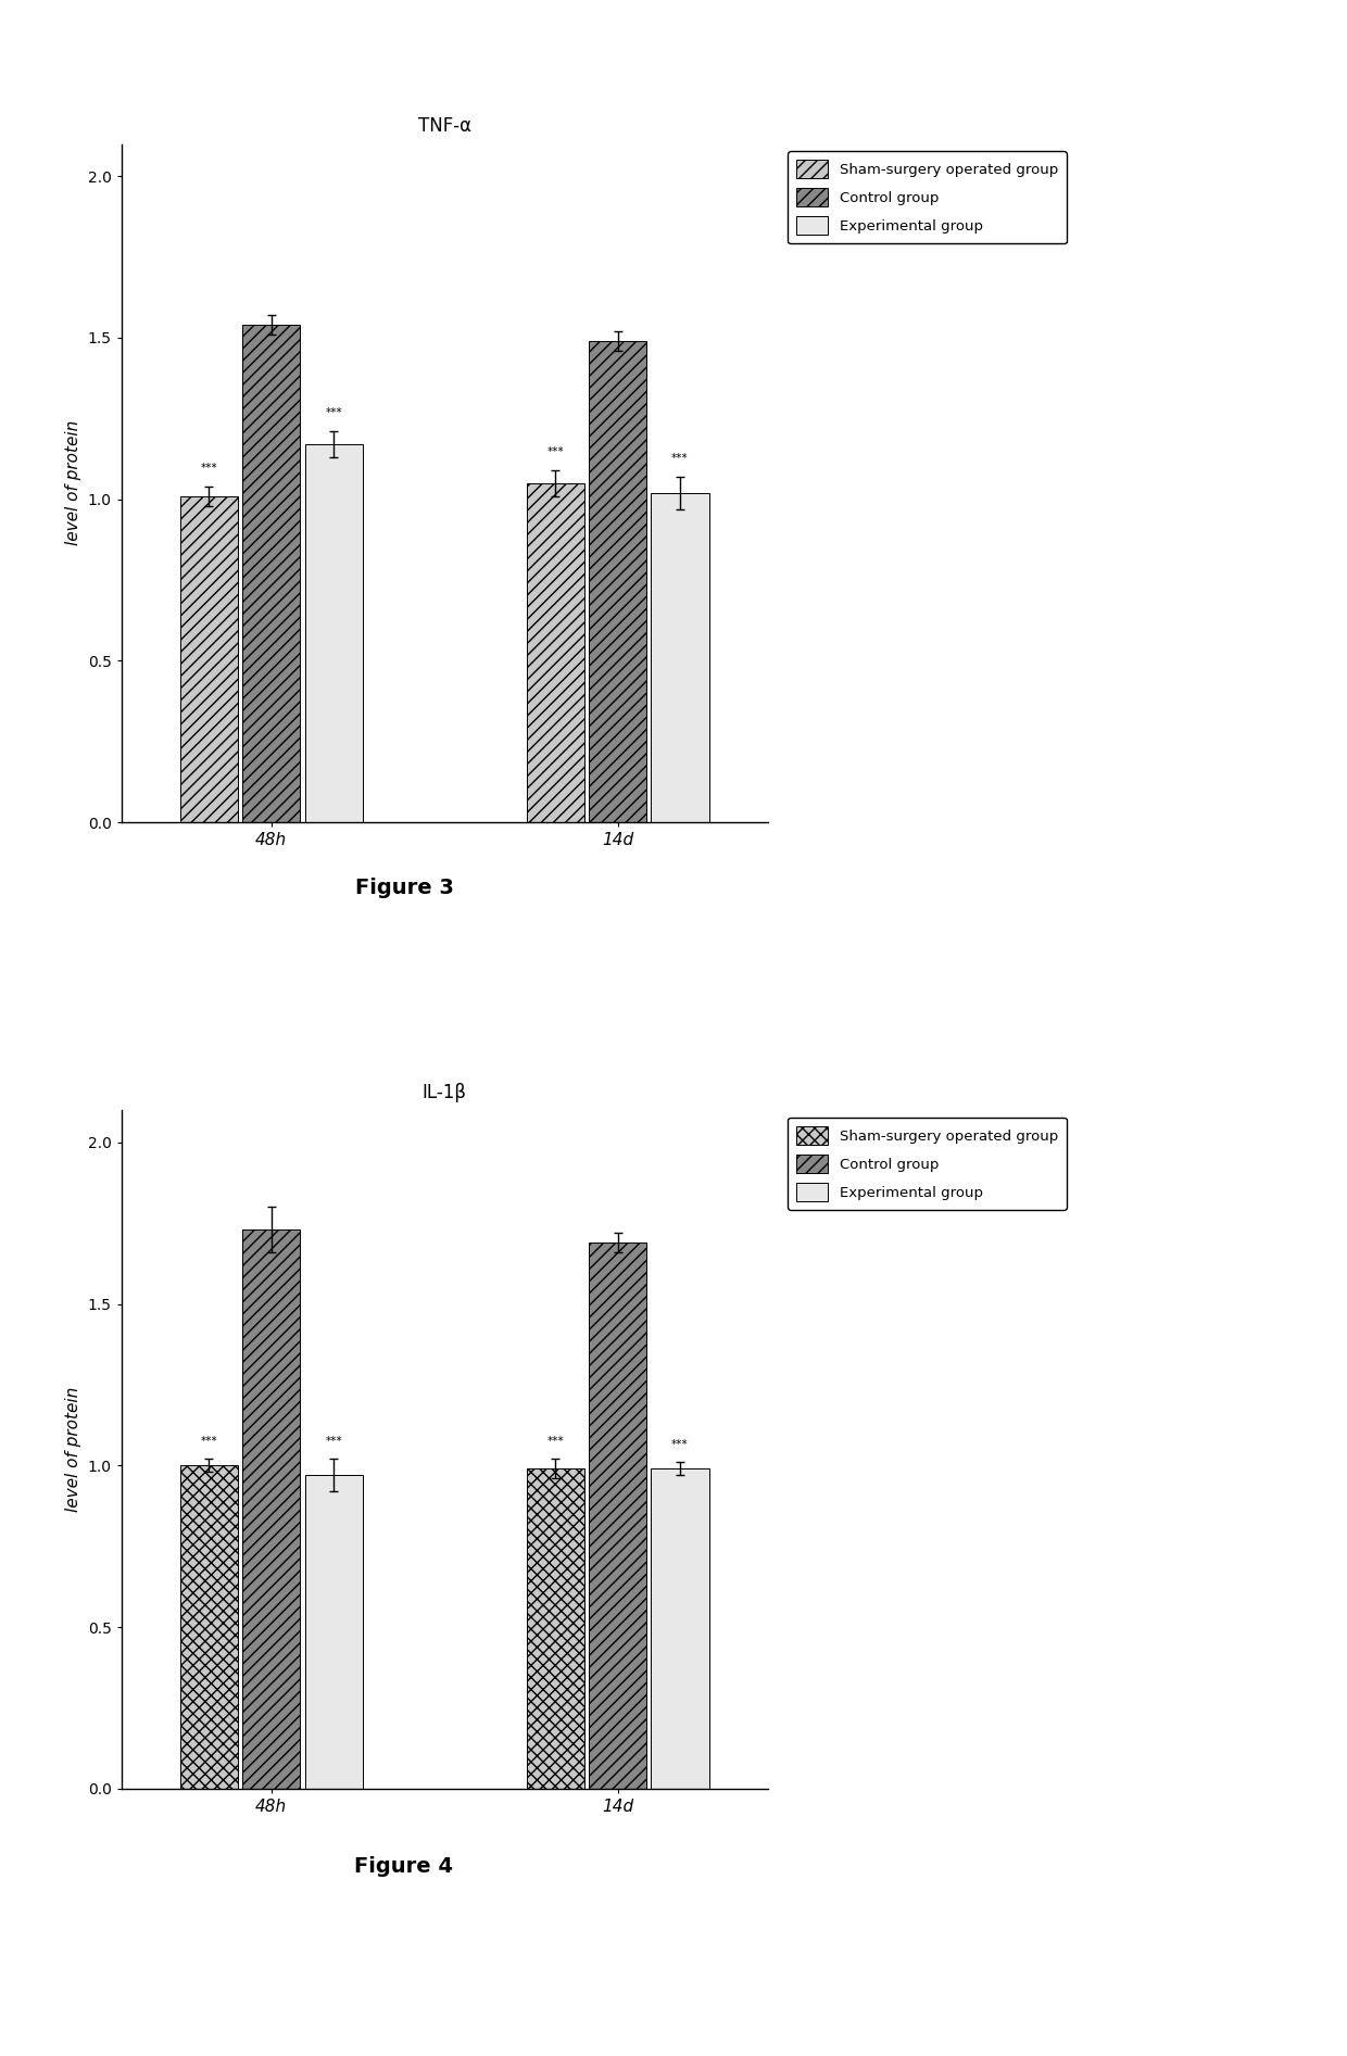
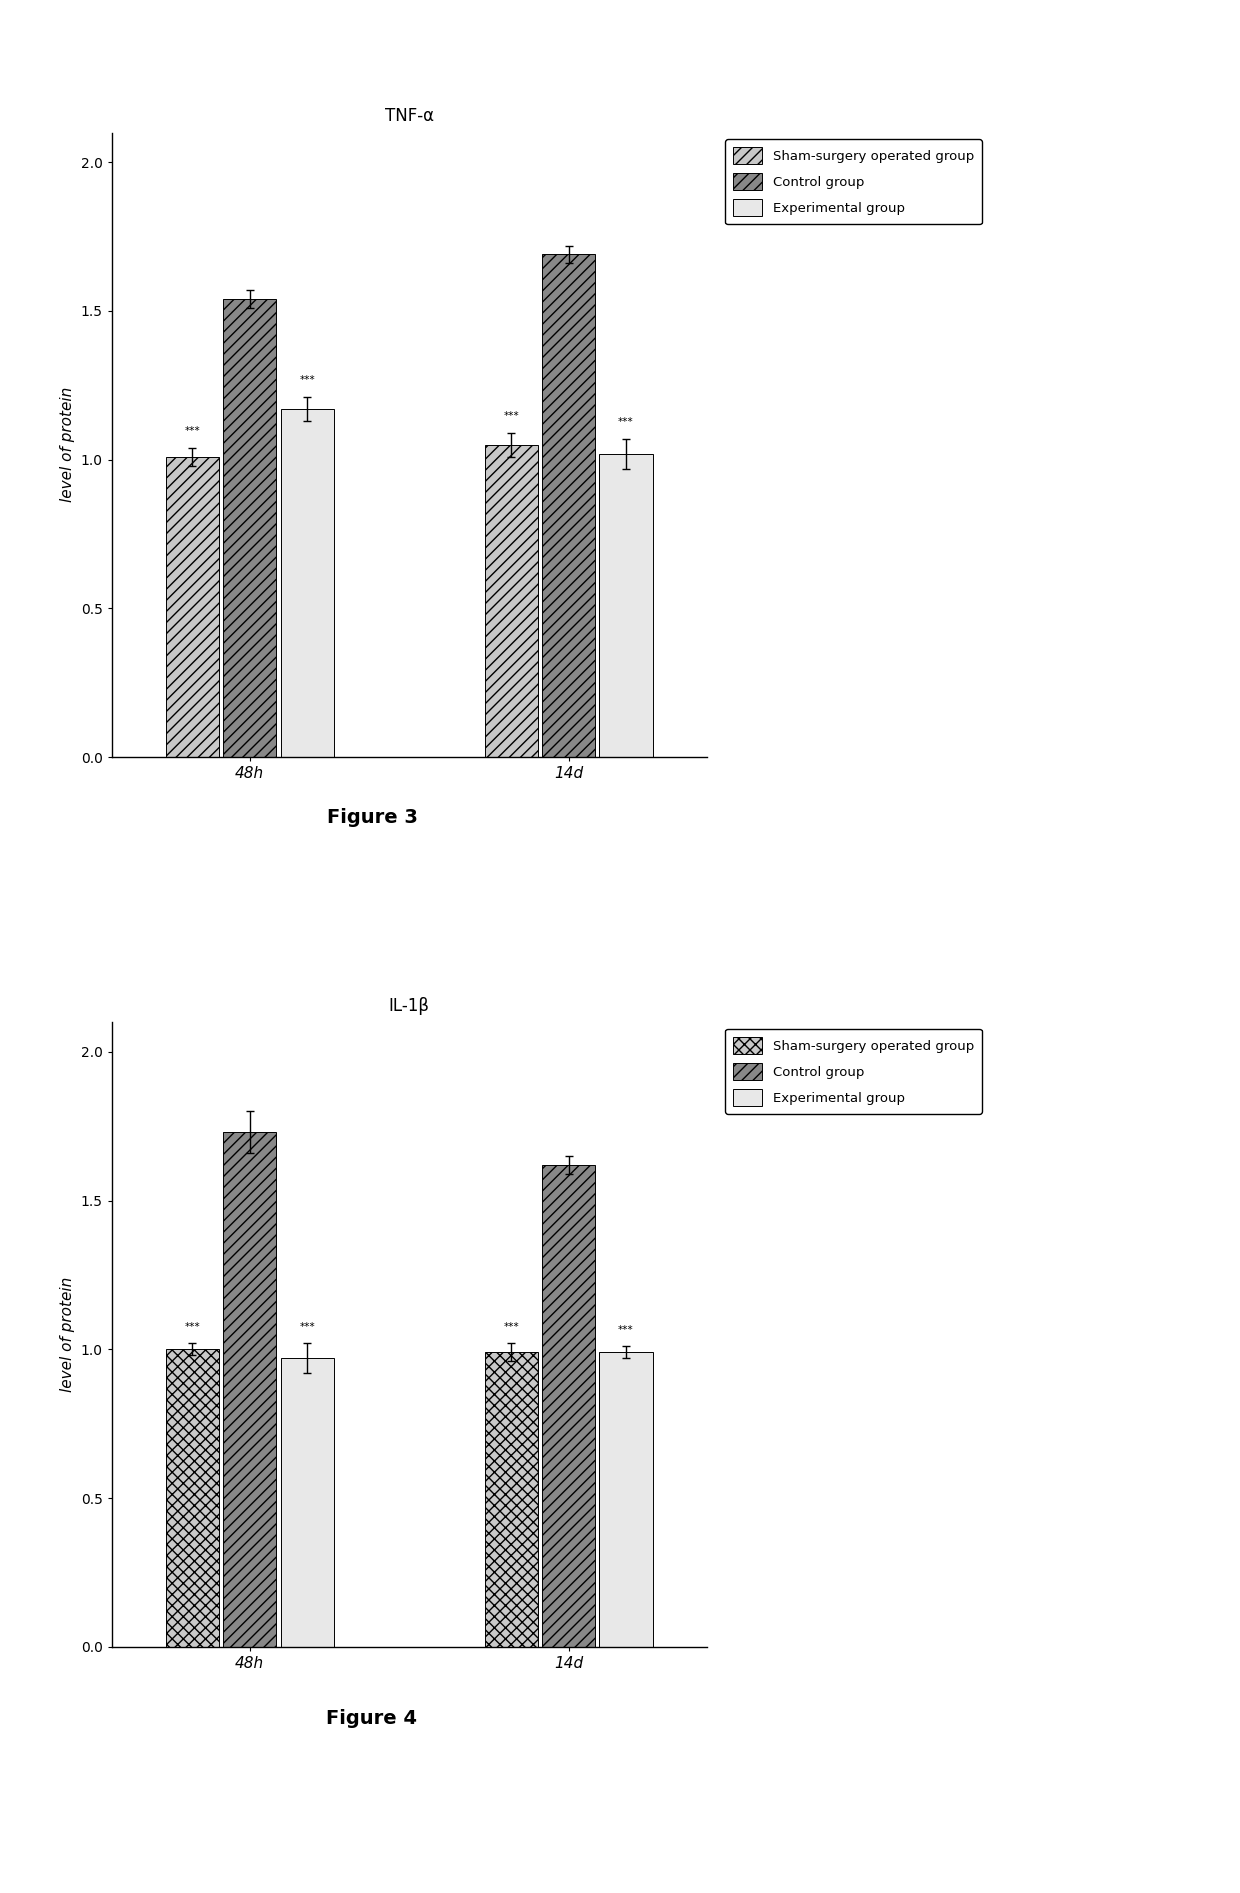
TNF-α/Control group/14d: 1.49 -> 1.69
IL-1β/Control group/14d: 1.69 -> 1.62
